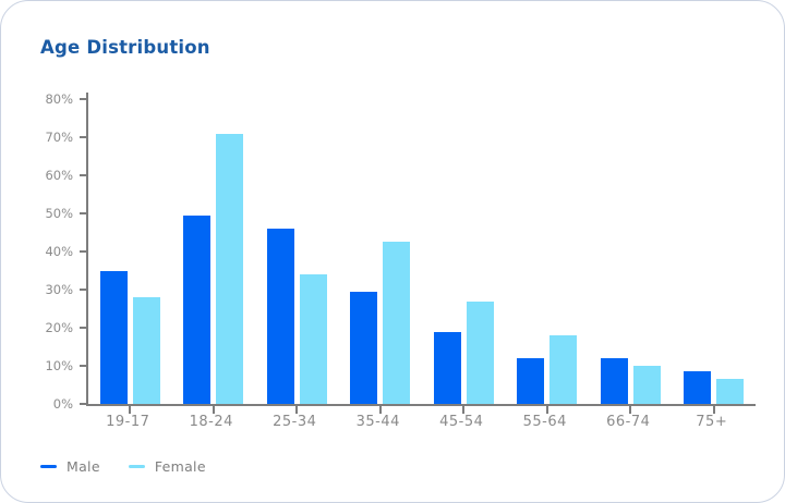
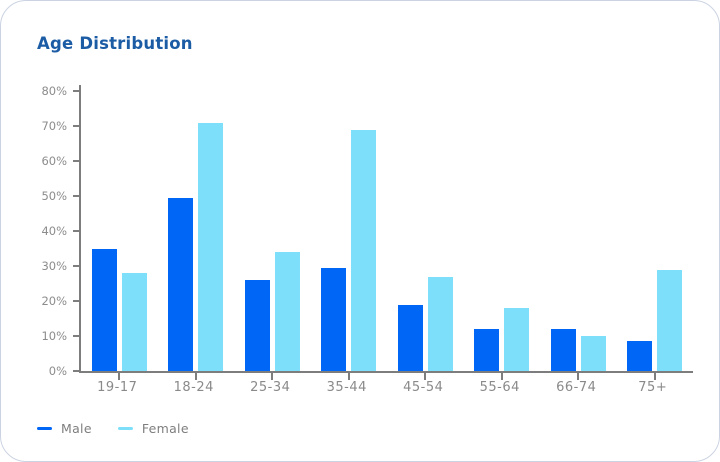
Male/25-34: 46% -> 26%
Female/35-44: 42% -> 69%
Female/75+: 6% -> 29%
